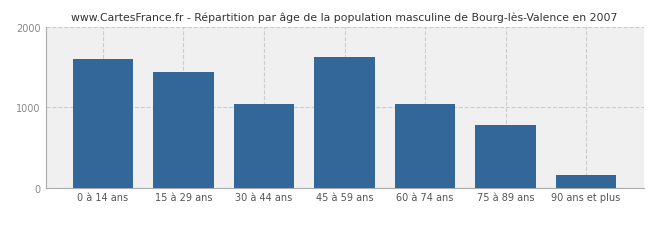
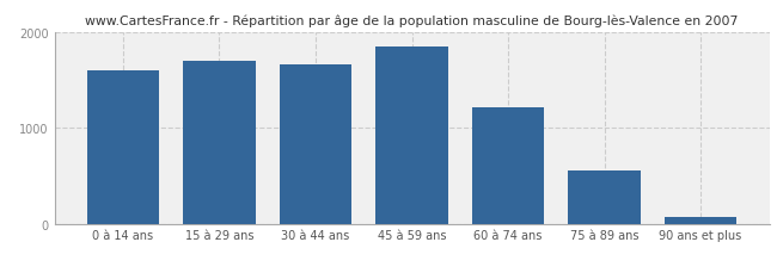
15 à 29 ans: 1440 -> 1700
30 à 44 ans: 1040 -> 1660
45 à 59 ans: 1620 -> 1840
60 à 74 ans: 1040 -> 1210
75 à 89 ans: 780 -> 550
90 ans et plus: 160 -> 60
